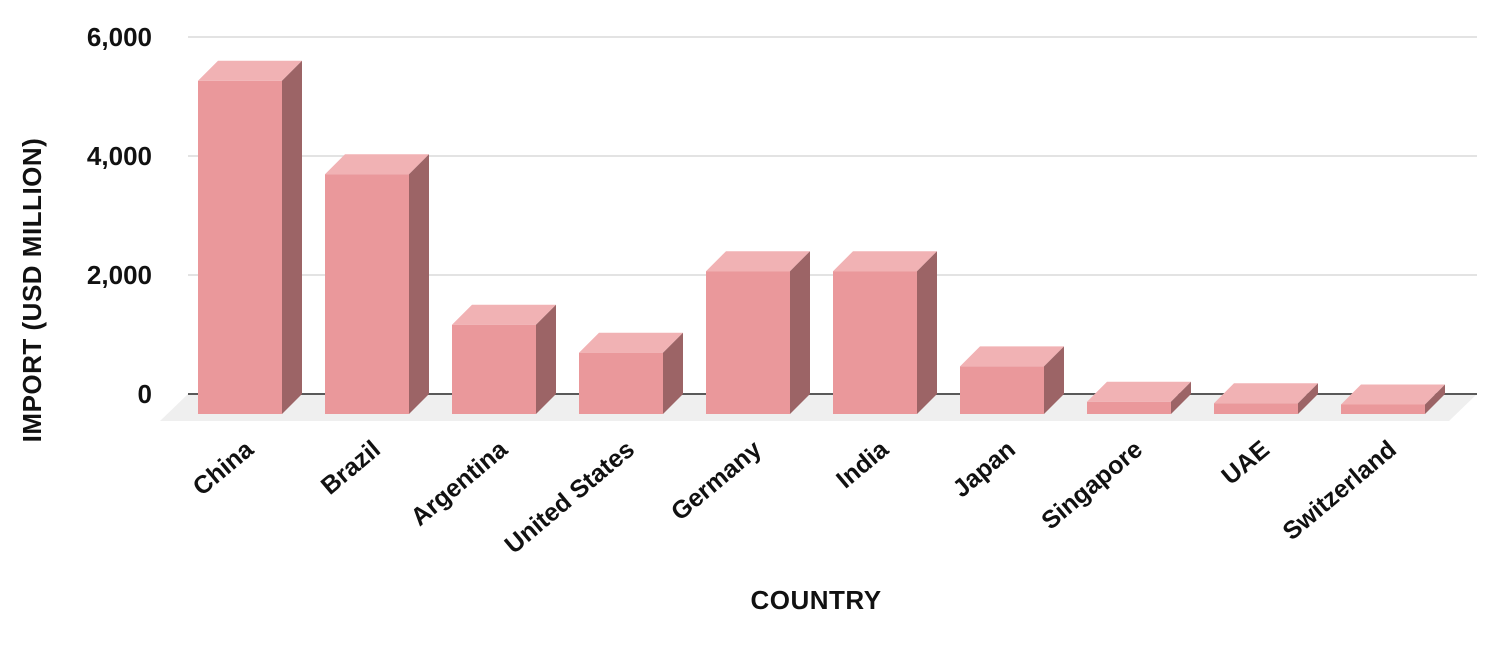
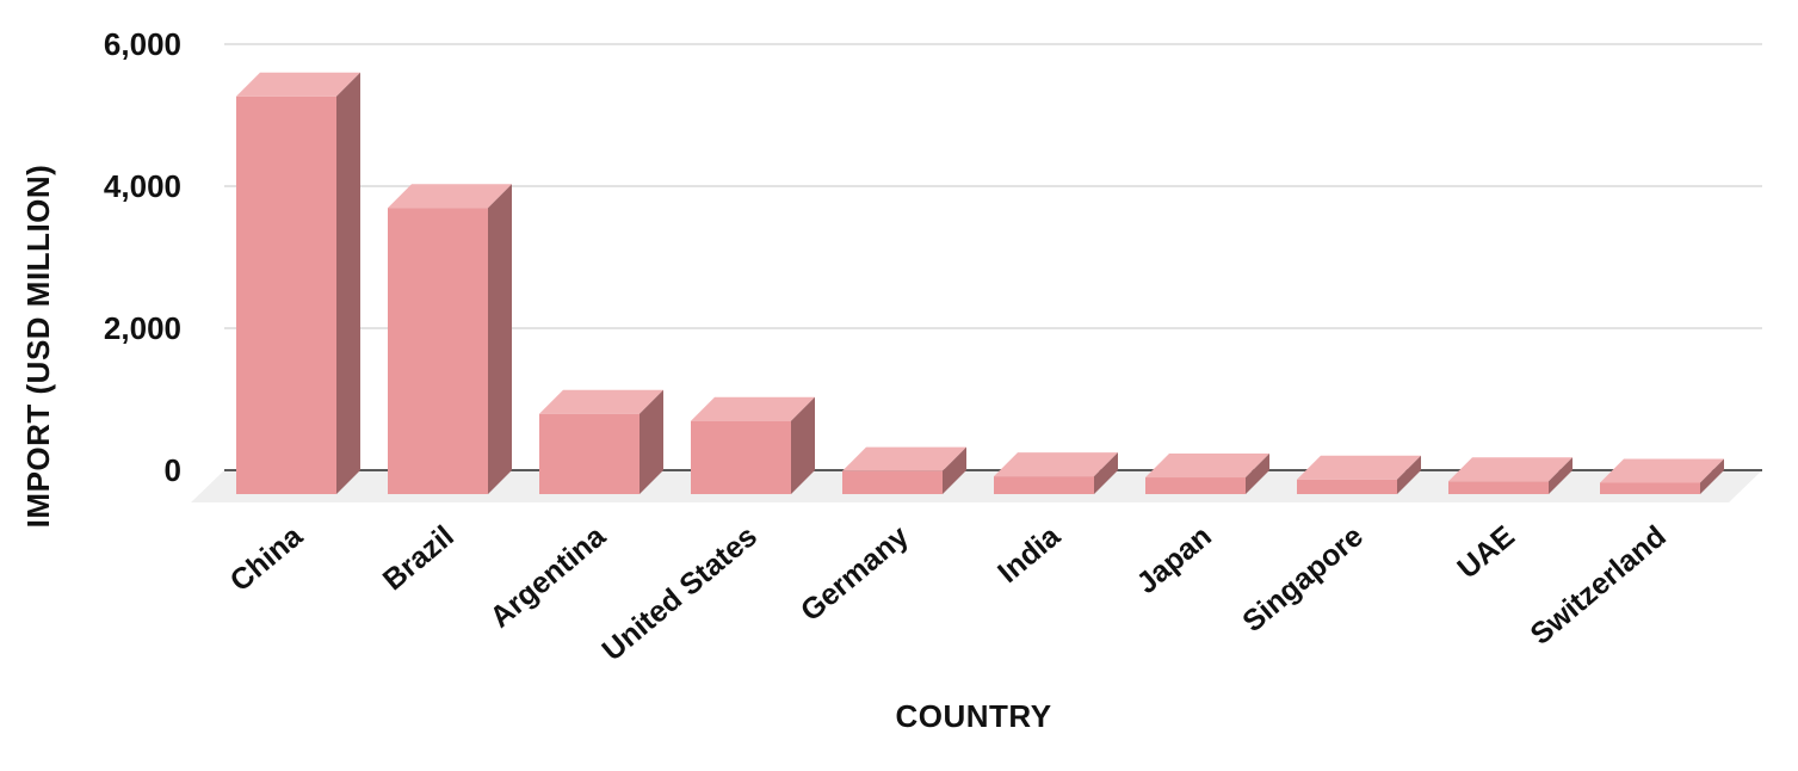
Argentina: 1500 -> 1100
Germany: 2400 -> 300
India: 2400 -> 200
Japan: 800 -> 200
